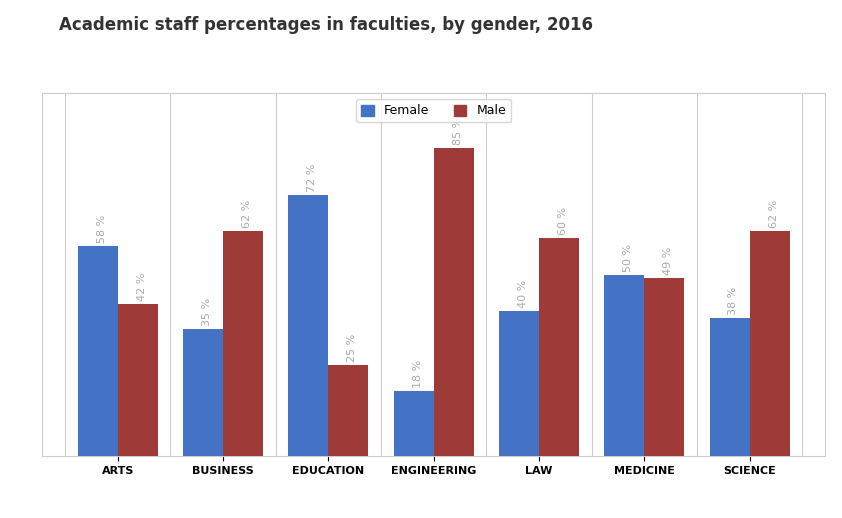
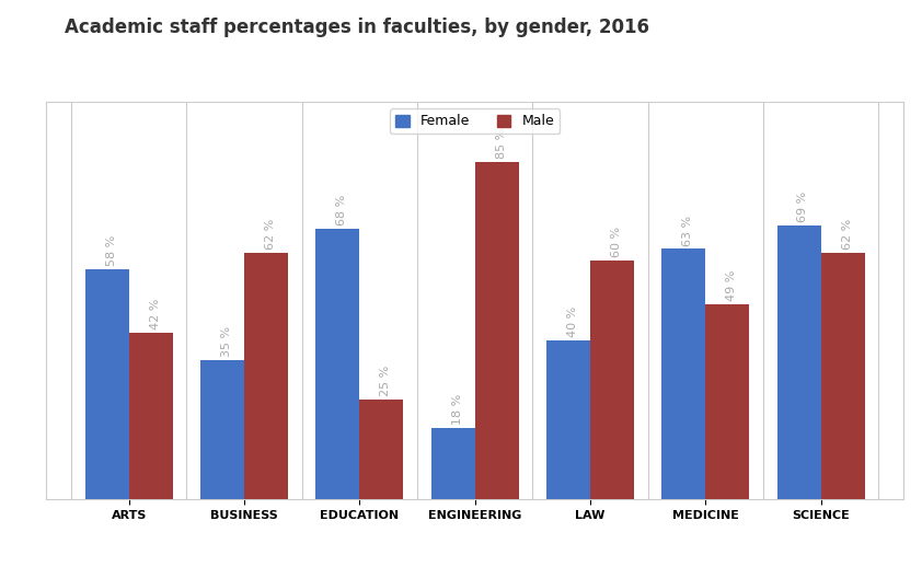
Female/EDUCATION: 72 -> 68
Female/MEDICINE: 50 -> 63
Female/SCIENCE: 38 -> 69
